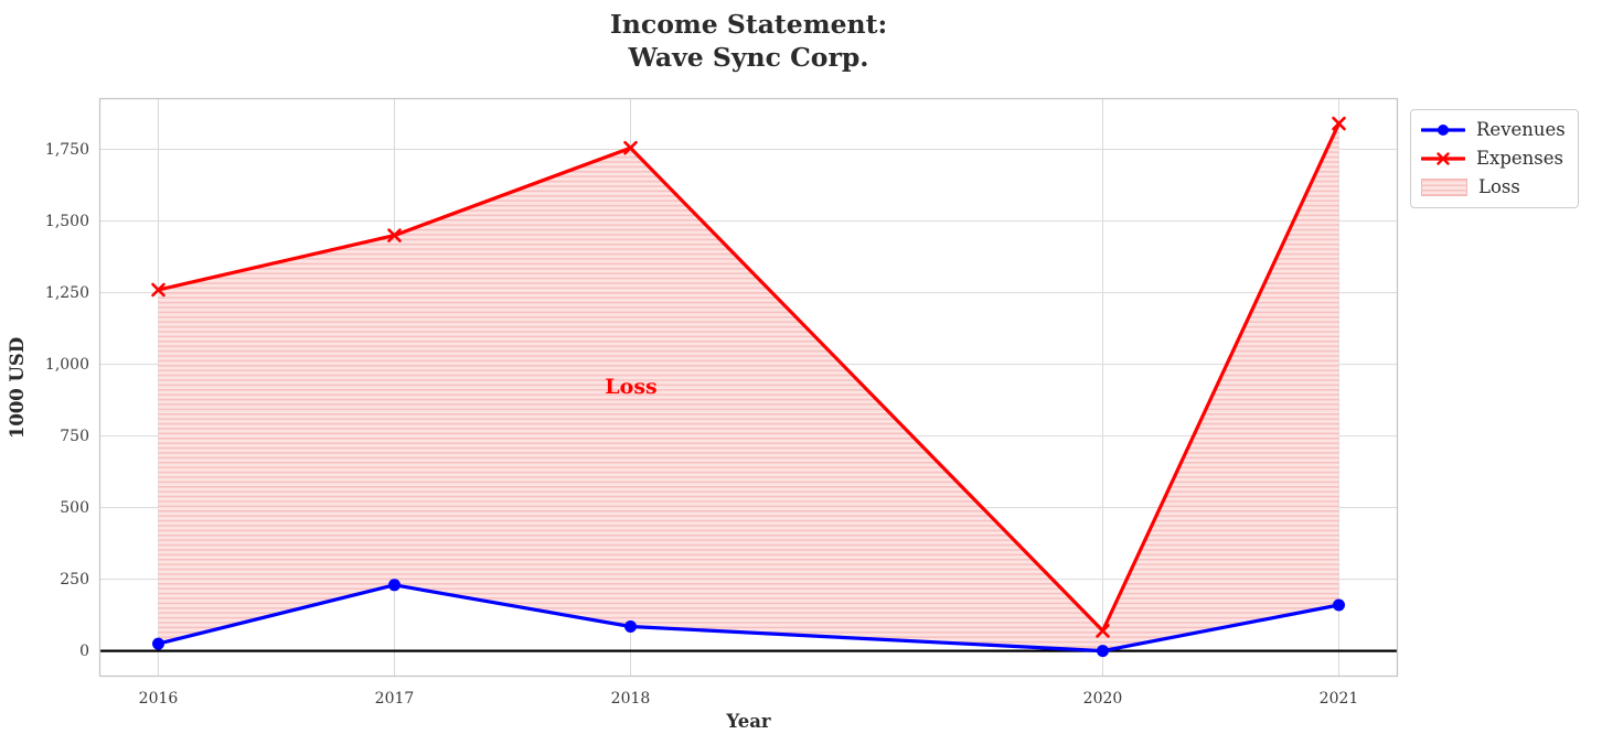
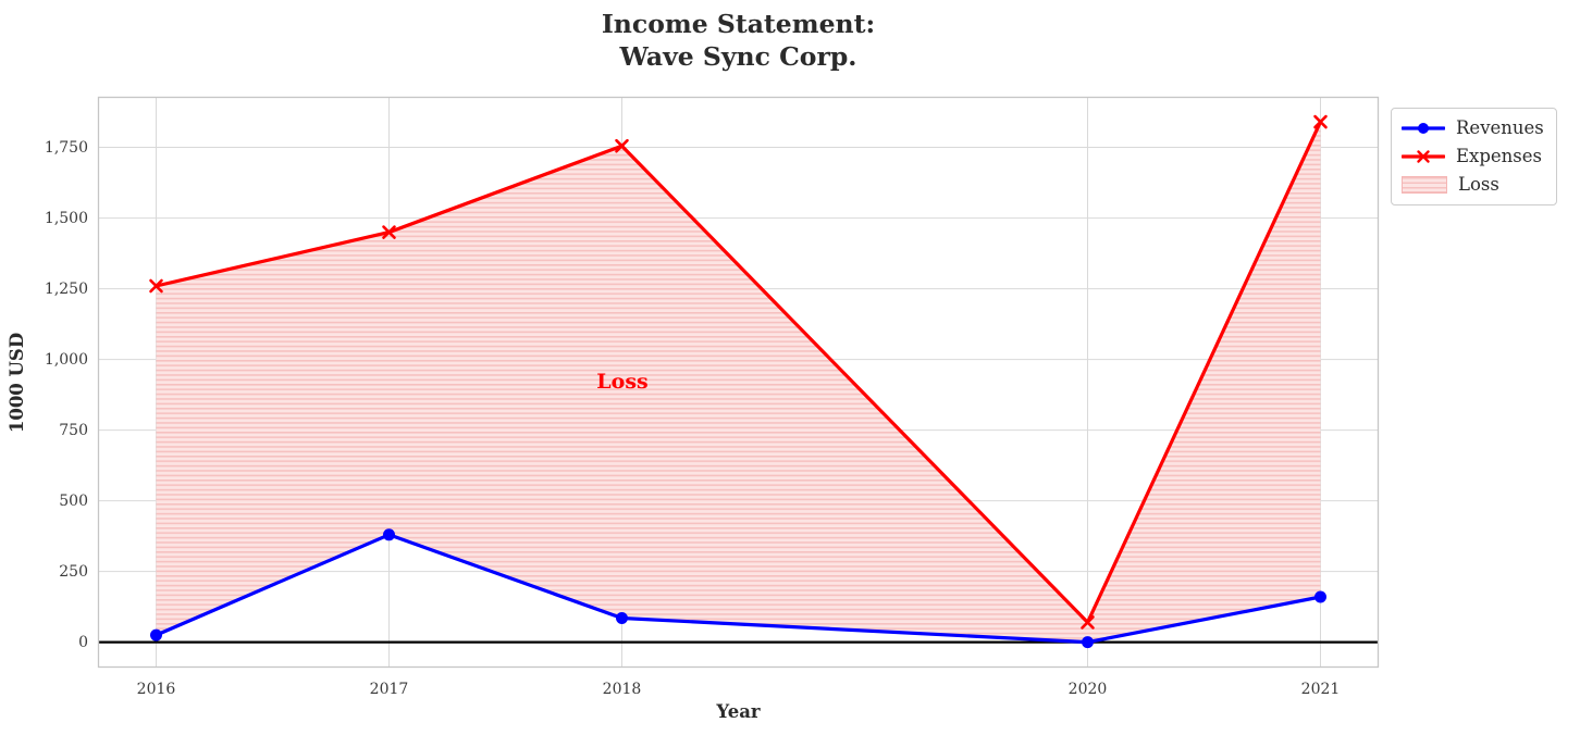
Revenues/2017: 230 -> 380
